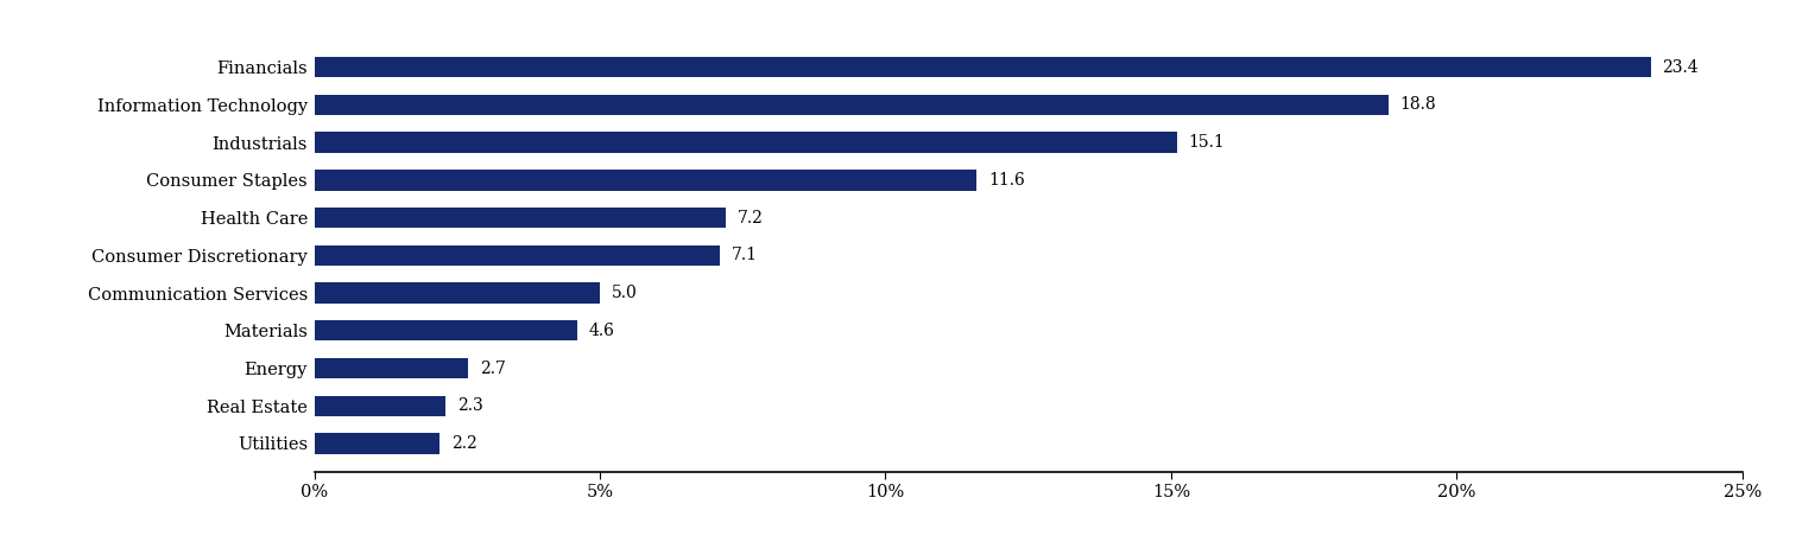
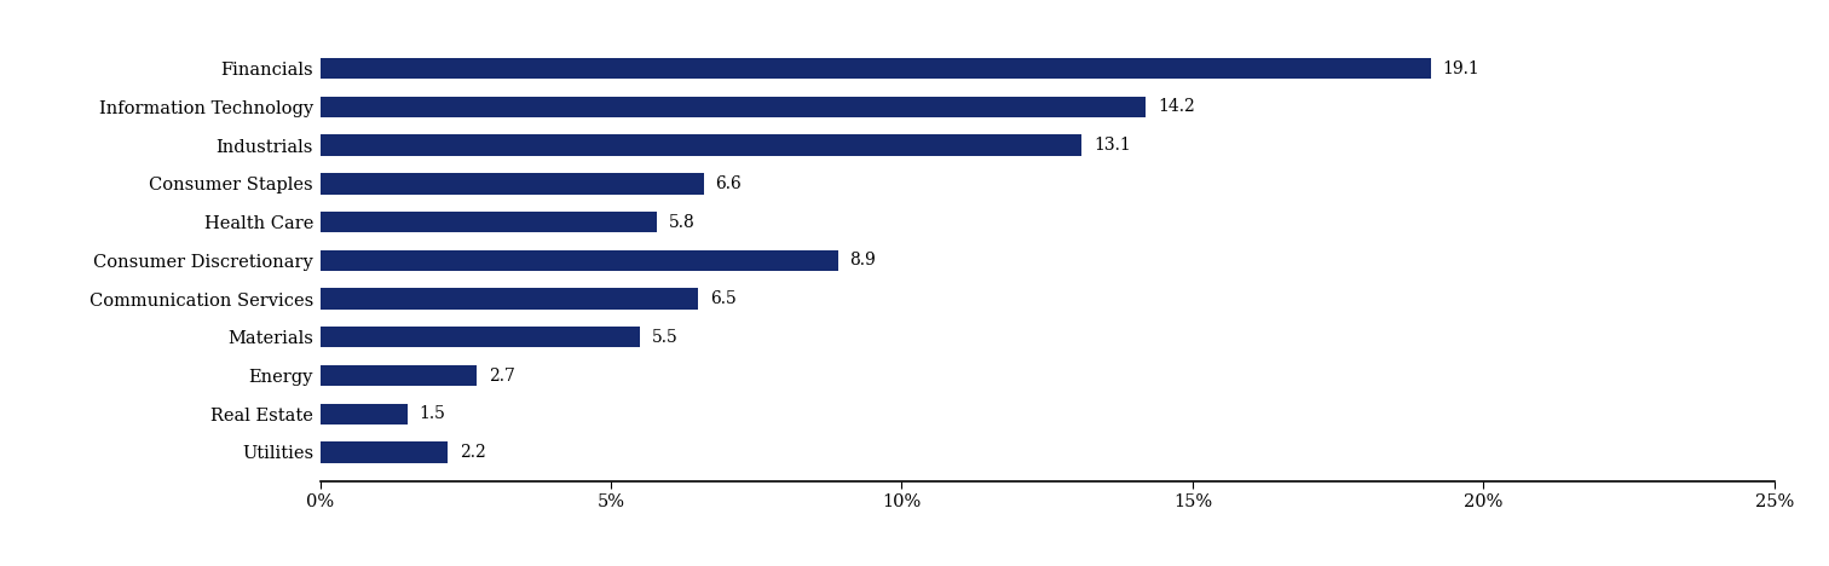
Financials: 23.4 -> 19.1
Information Technology: 18.8 -> 14.2
Industrials: 15.1 -> 13.1
Consumer Staples: 11.6 -> 6.6
Health Care: 7.2 -> 5.8
Consumer Discretionary: 7.1 -> 8.9
Communication Services: 5.0 -> 6.5
Materials: 4.6 -> 5.5
Real Estate: 2.3 -> 1.5
